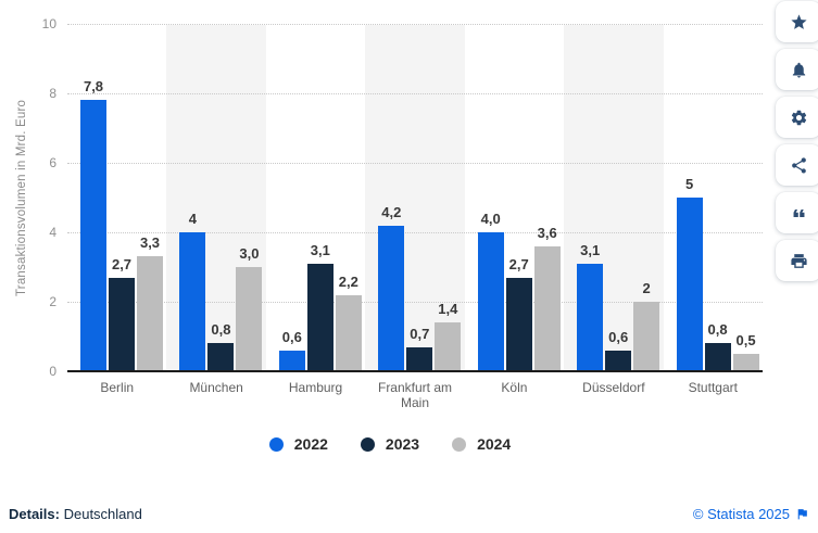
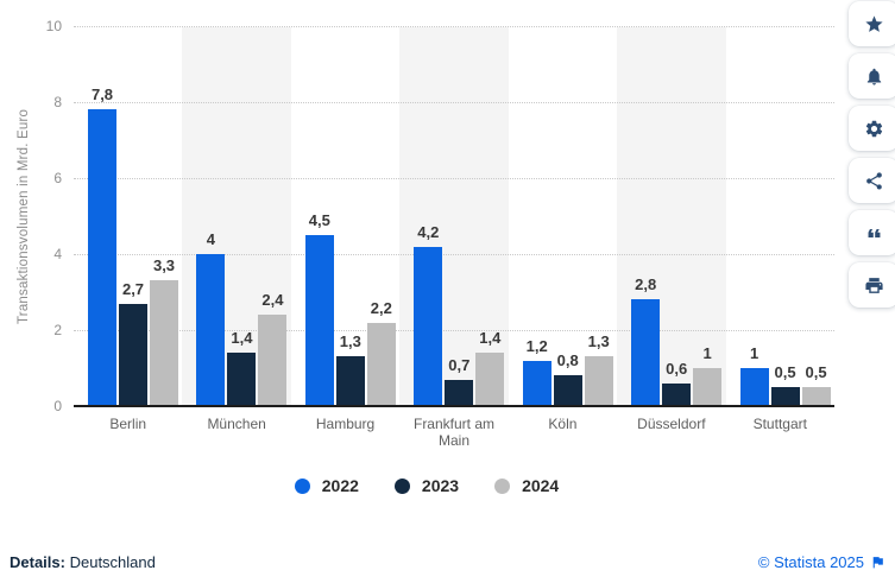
2023/München: 0,8 -> 1,4
2024/München: 3,0 -> 2,4
2022/Hamburg: 0,6 -> 4,5
2023/Hamburg: 3,1 -> 1,3
2022/Köln: 4,0 -> 1,2
2023/Köln: 2,7 -> 0,8
2024/Köln: 3,6 -> 1,3
2022/Düsseldorf: 3,1 -> 2,8
2024/Düsseldorf: 2 -> 1
2022/Stuttgart: 5 -> 1
2023/Stuttgart: 0,8 -> 0,5
